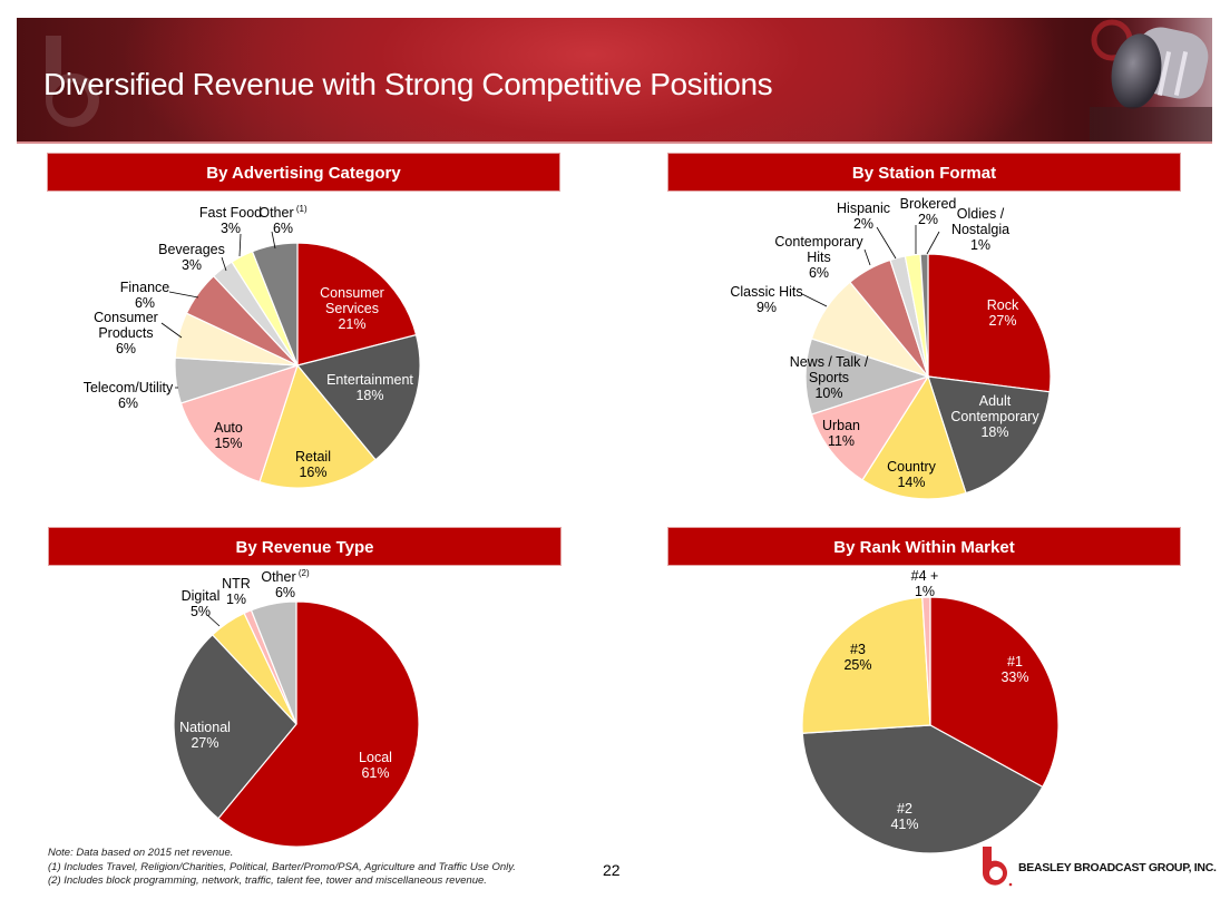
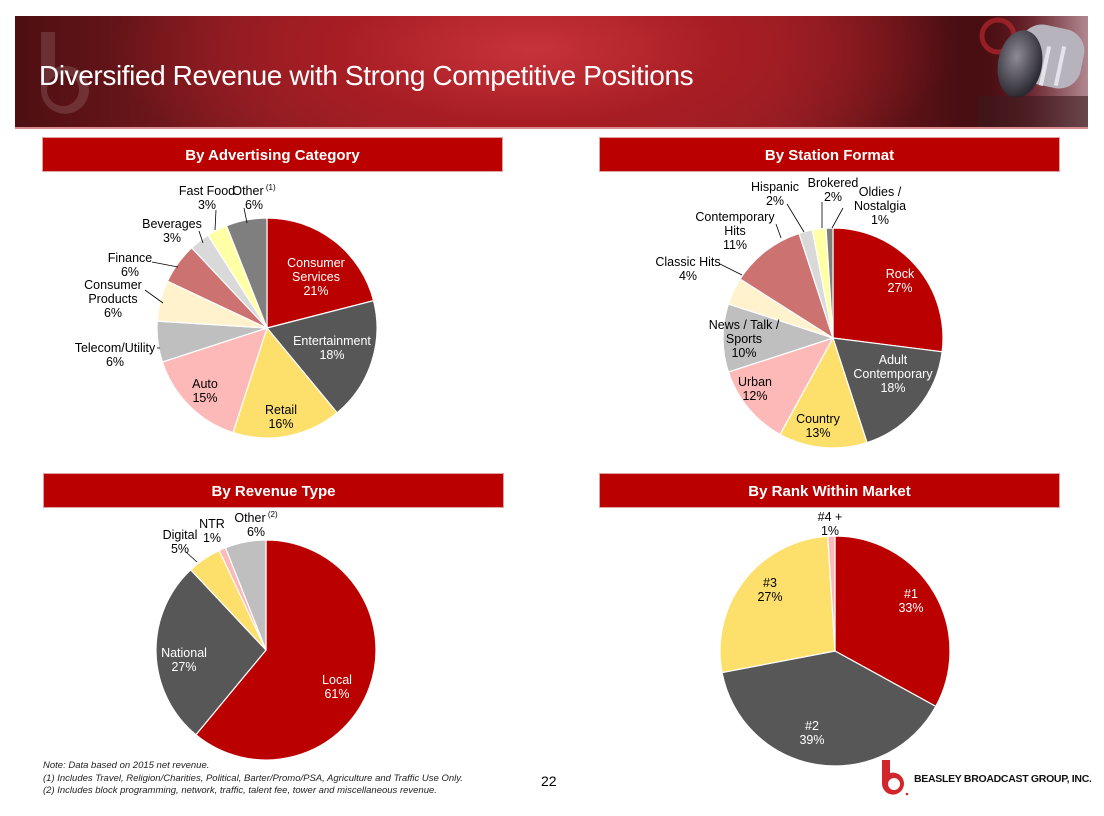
By Station Format/Country: 14% -> 13%
By Station Format/Urban: 11% -> 12%
By Station Format/Classic Hits: 9% -> 4%
By Station Format/Contemporary Hits: 6% -> 11%
By Rank Within Market/#2: 41% -> 39%
By Rank Within Market/#3: 25% -> 27%
